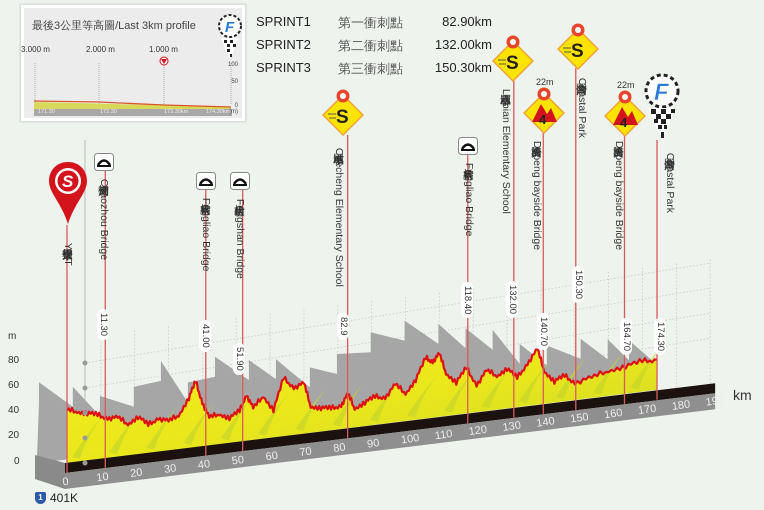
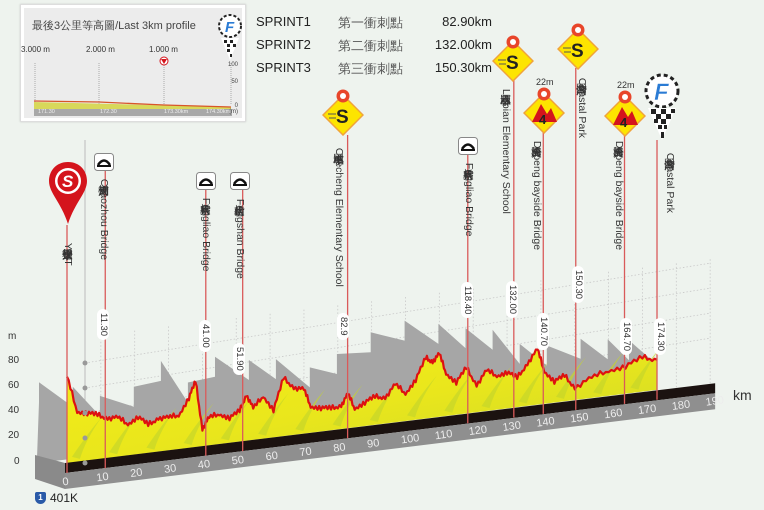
0: 42 -> 69
30: 23 -> 26
40: 35 -> 14
70: 40 -> 35
130: 32 -> 29
150: 14 -> 10
170: 24 -> 27
